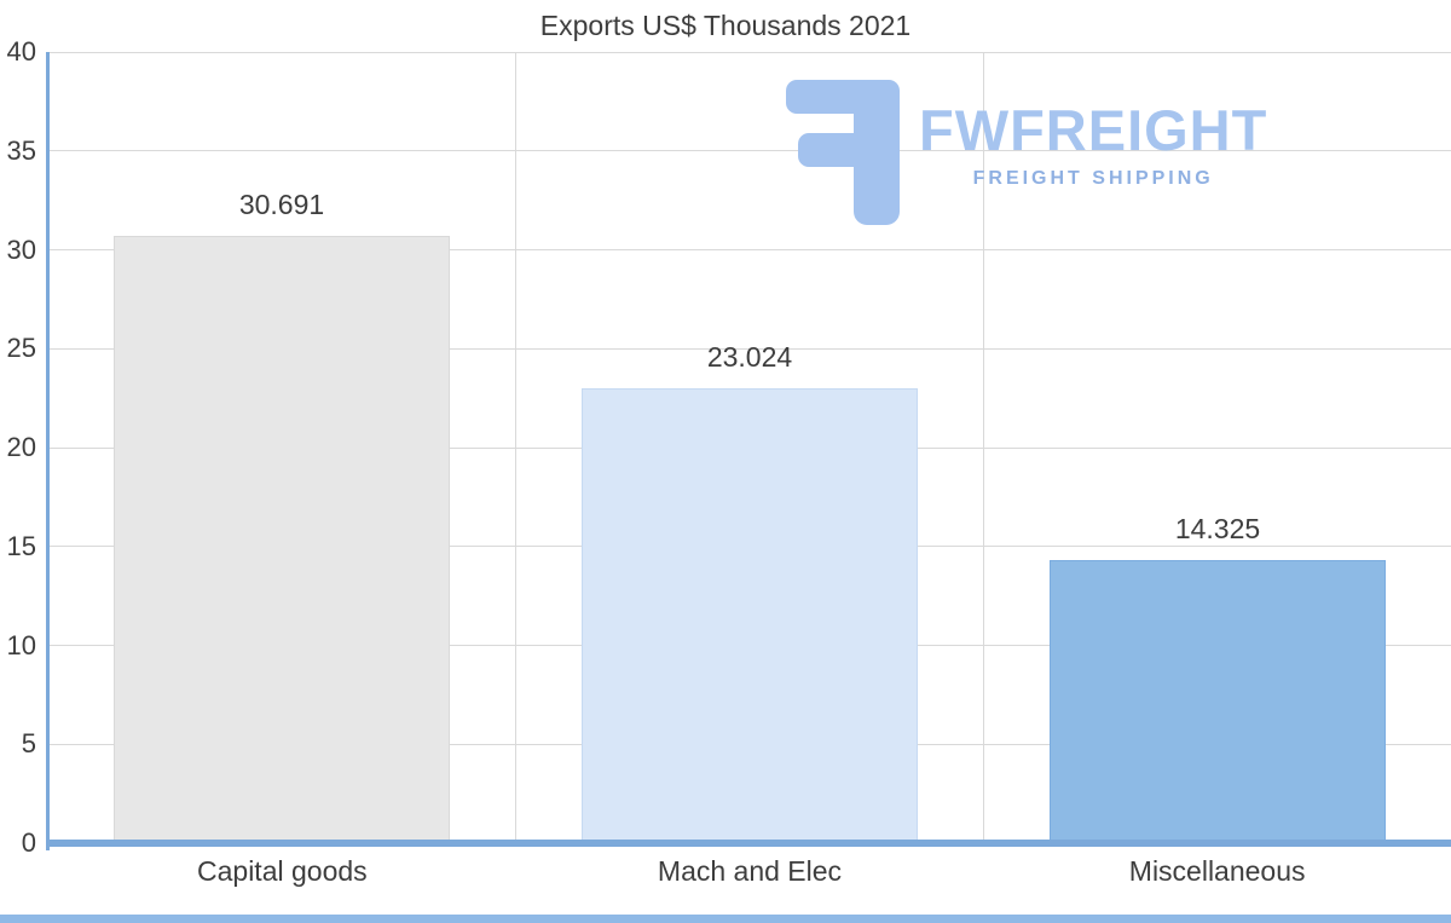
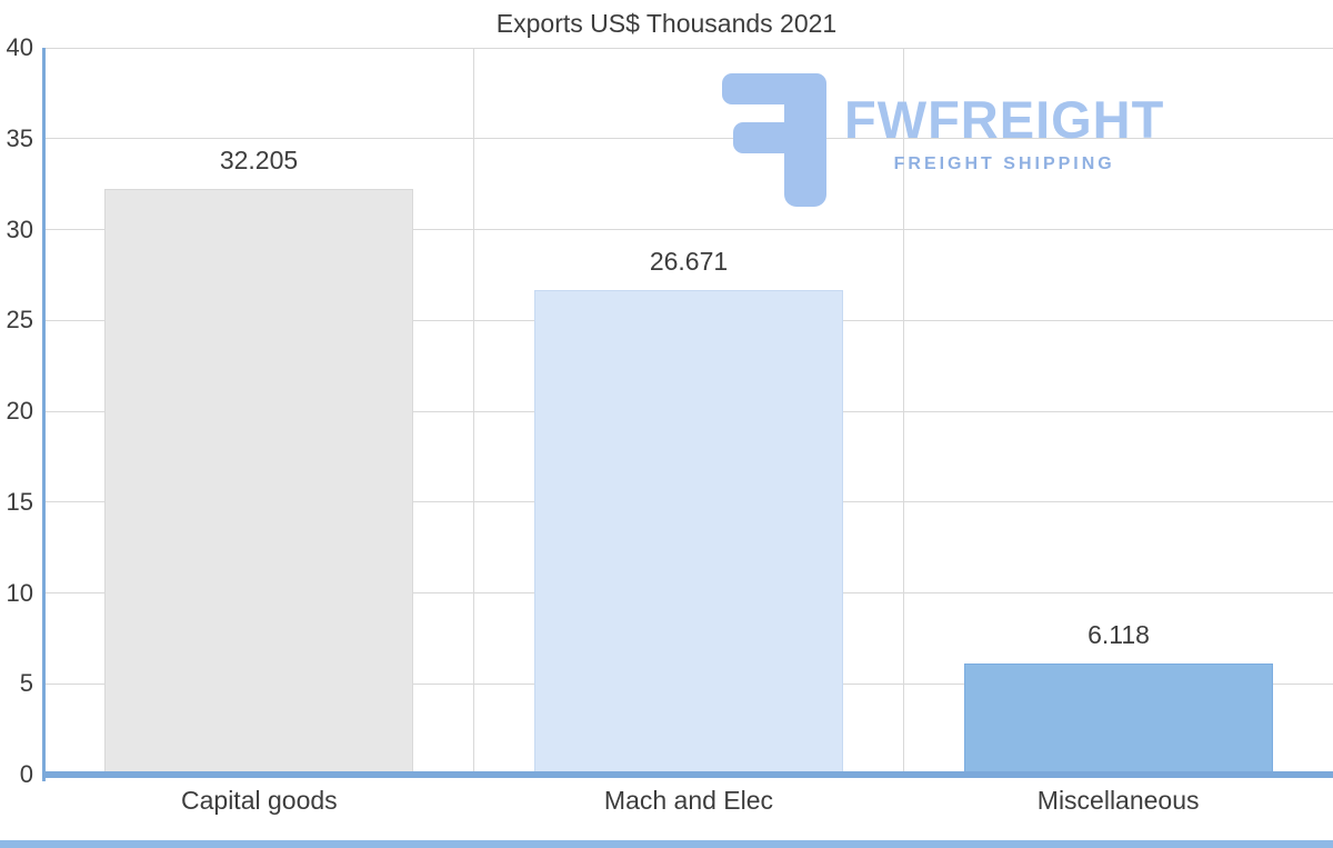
Capital goods: 30.691 -> 32.205
Mach and Elec: 23.024 -> 26.671
Miscellaneous: 14.325 -> 6.118
